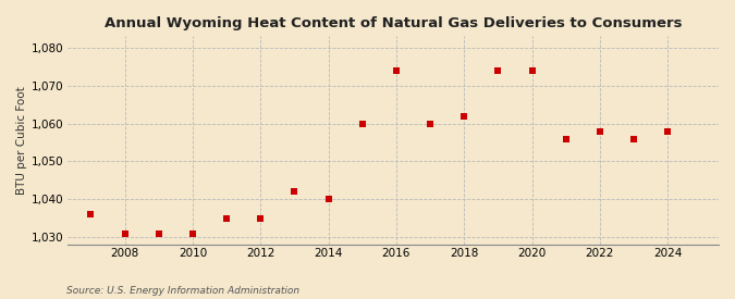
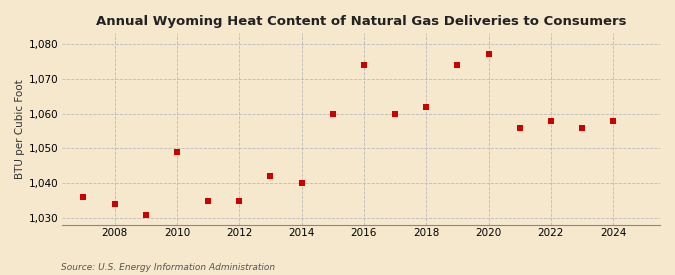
2008: 1,031 -> 1,034
2010: 1,031 -> 1,049
2020: 1,074 -> 1,077
